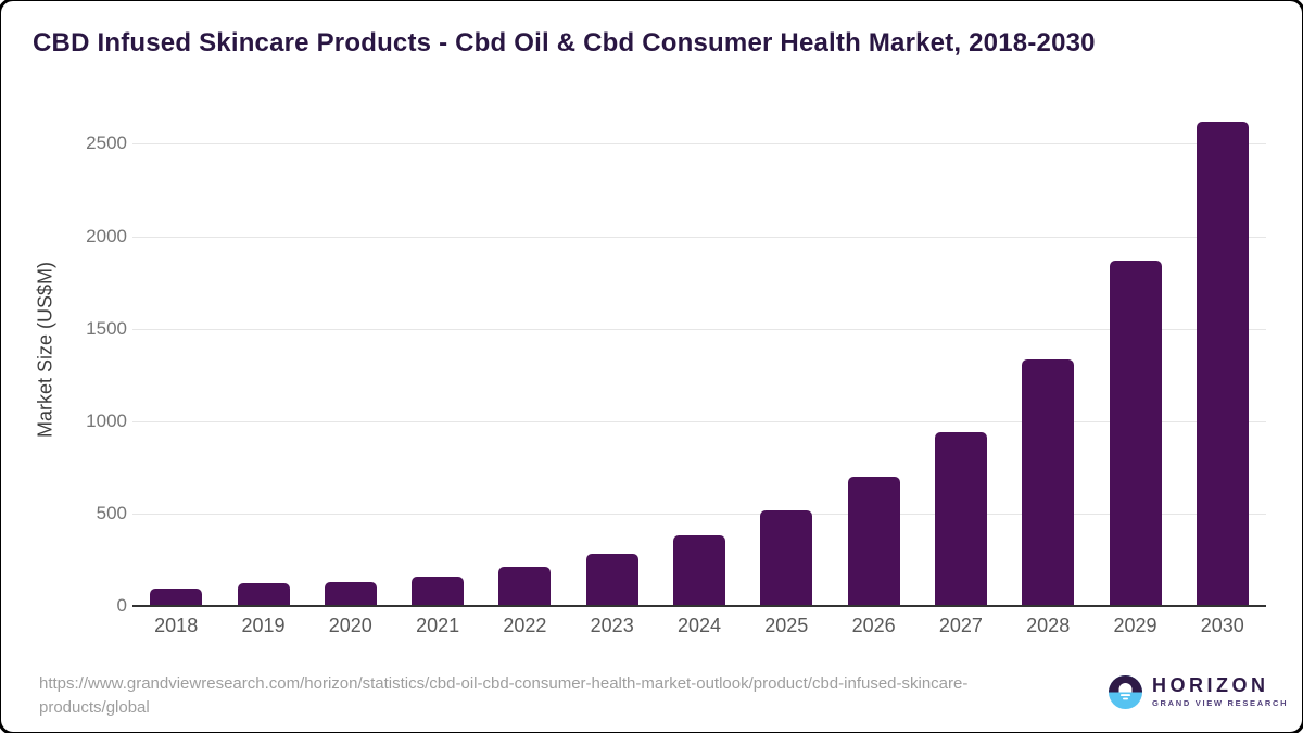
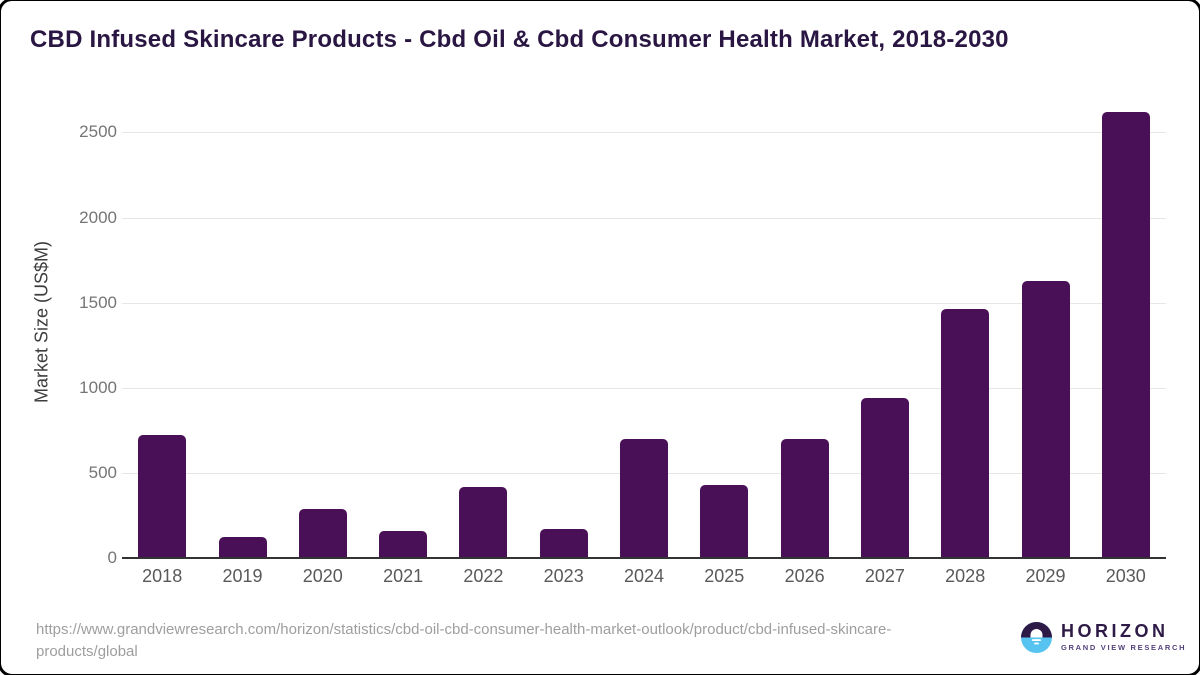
2018: 90 -> 720
2020: 130 -> 290
2022: 210 -> 420
2023: 280 -> 170
2024: 380 -> 700
2025: 520 -> 430
2028: 1330 -> 1460
2029: 1870 -> 1630
